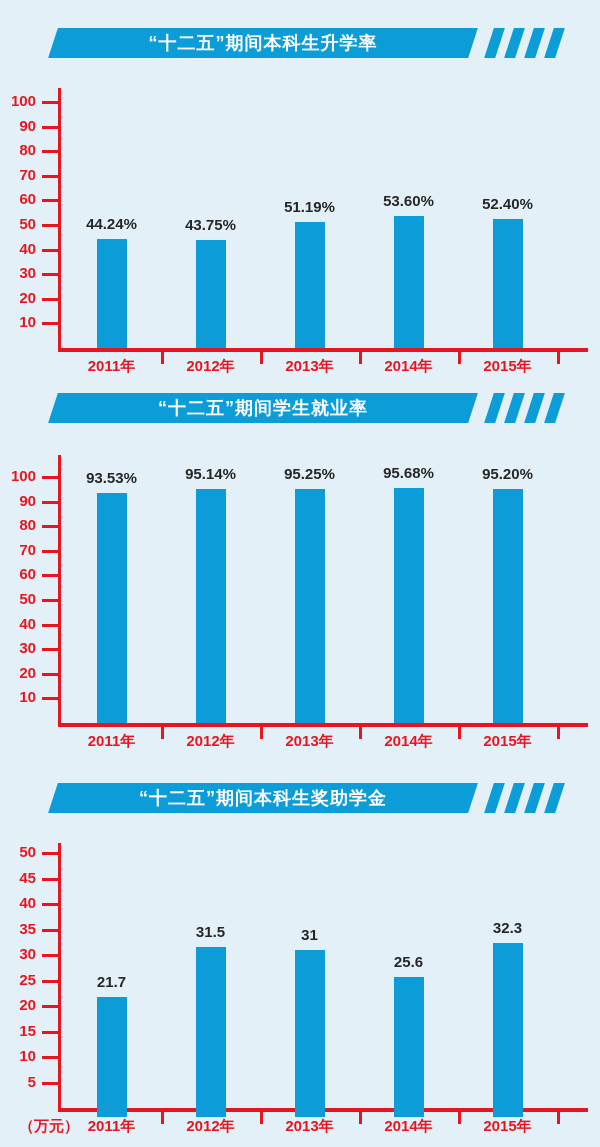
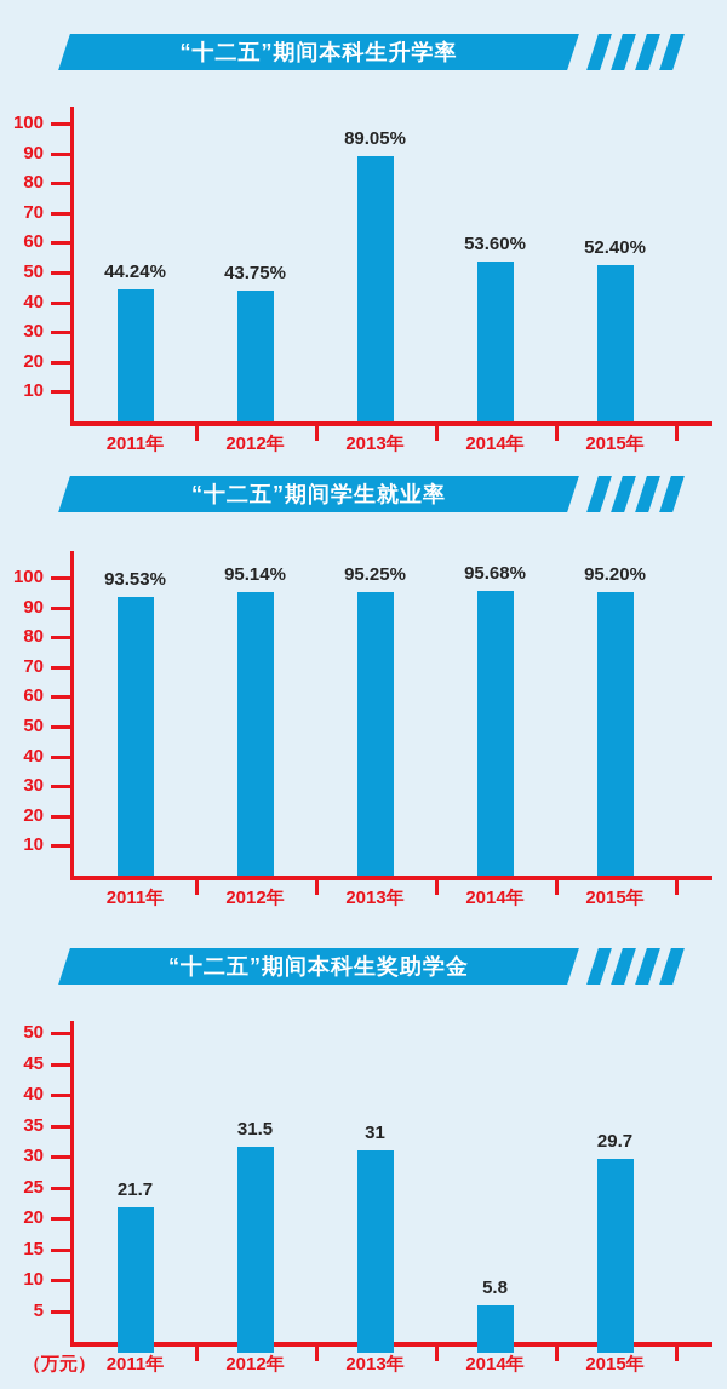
“十二五”期间本科生升学率/2013年: 51.19% -> 89.05%
“十二五”期间本科生奖助学金/2014年: 25.6 -> 5.8
“十二五”期间本科生奖助学金/2015年: 32.3 -> 29.7
